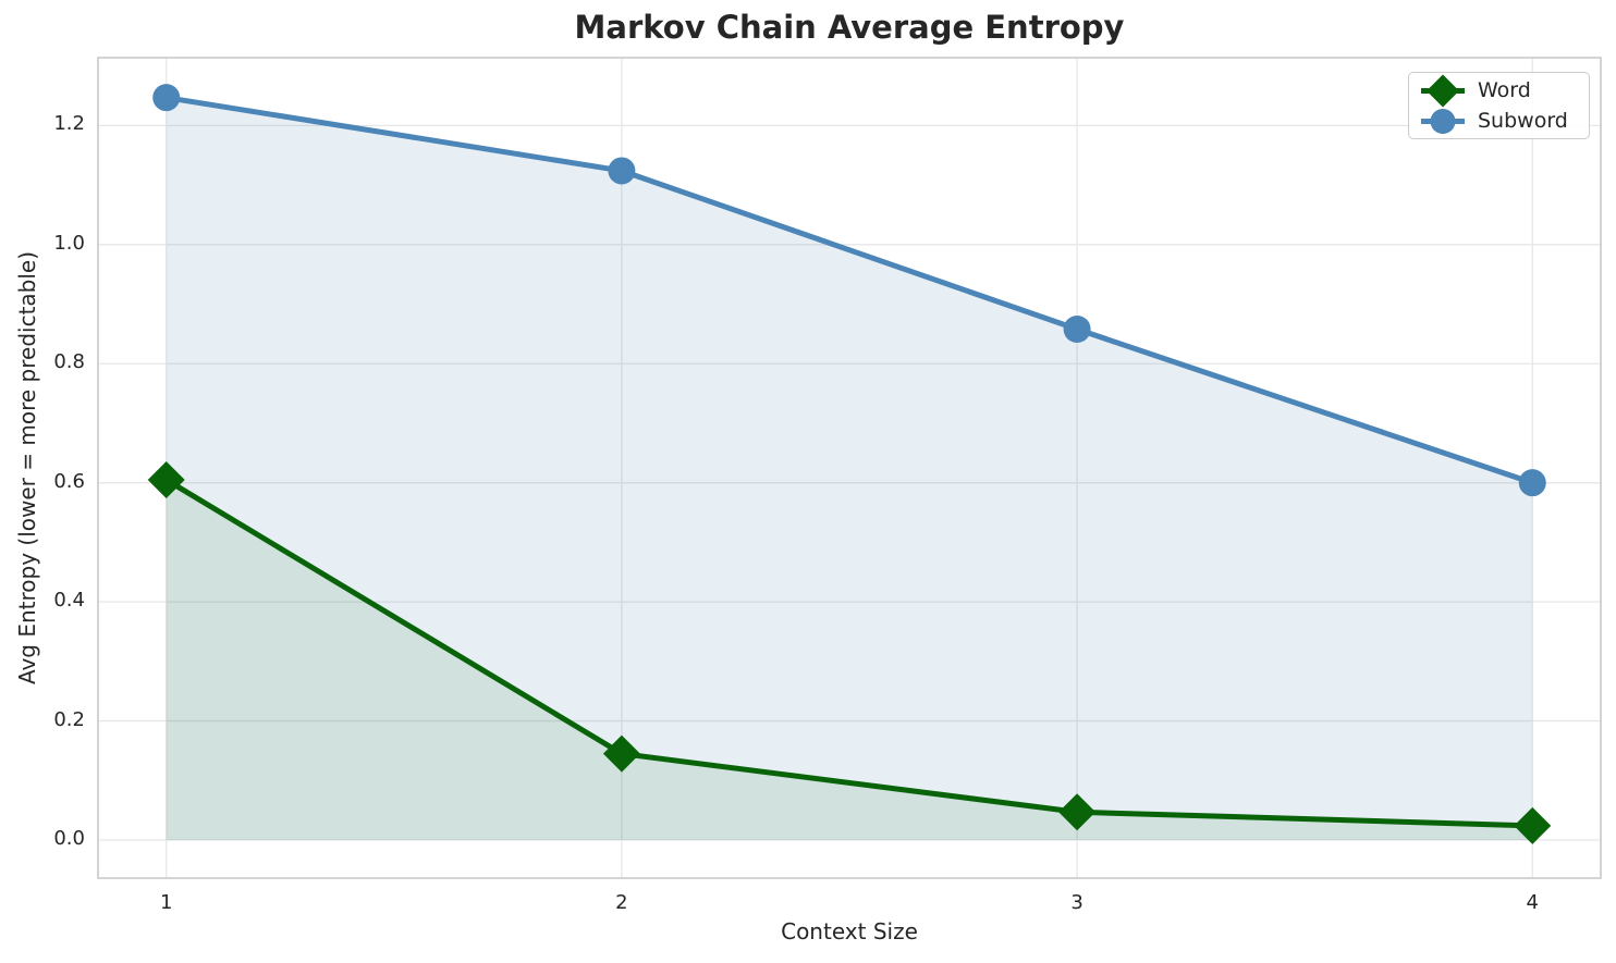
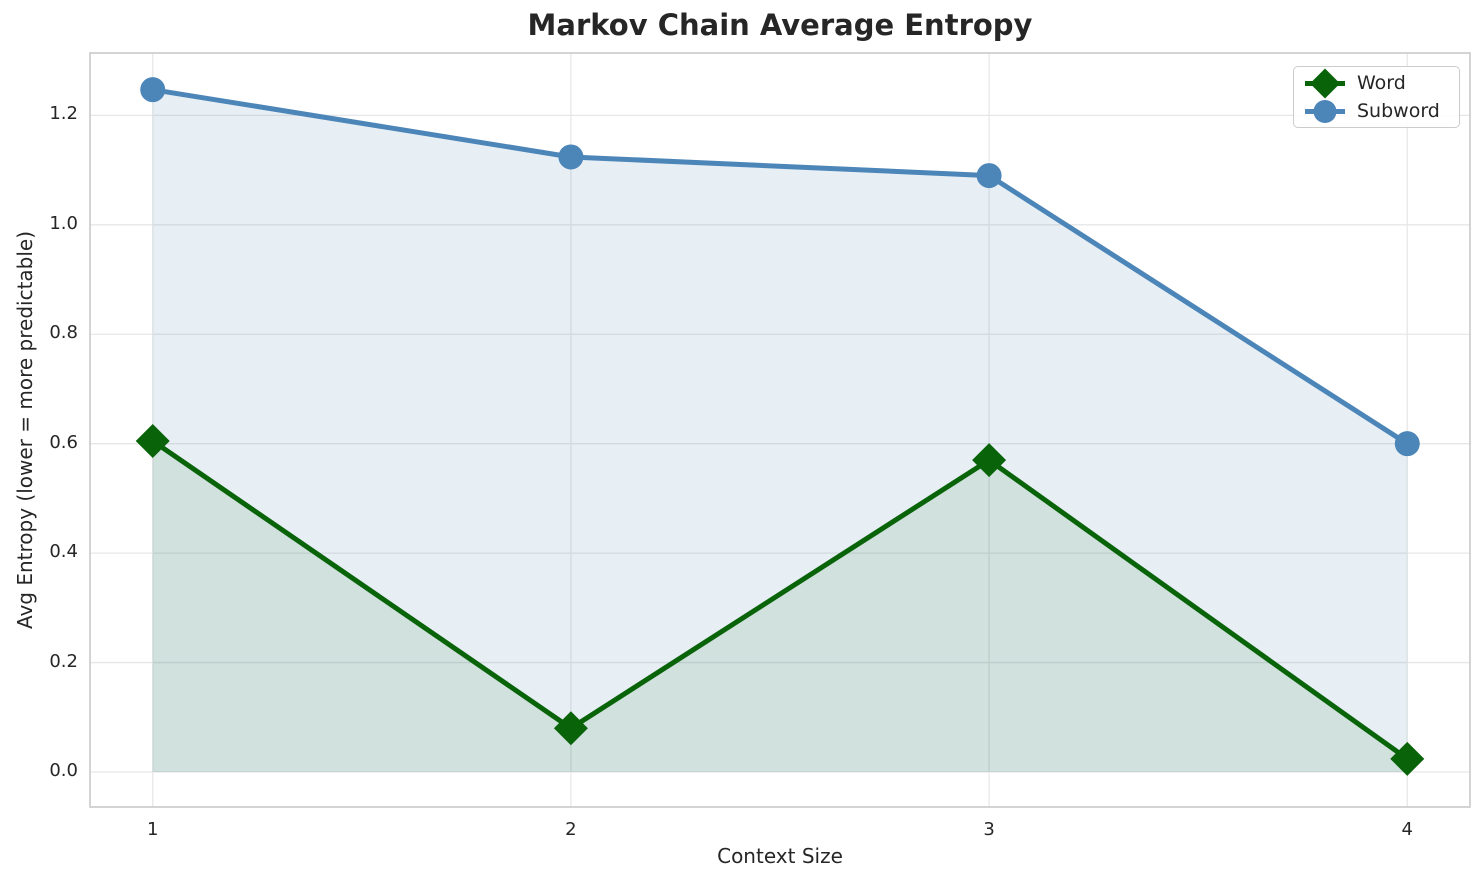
Word/2: 0.14 -> 0.08
Word/3: 0.05 -> 0.57
Subword/3: 0.86 -> 1.09
